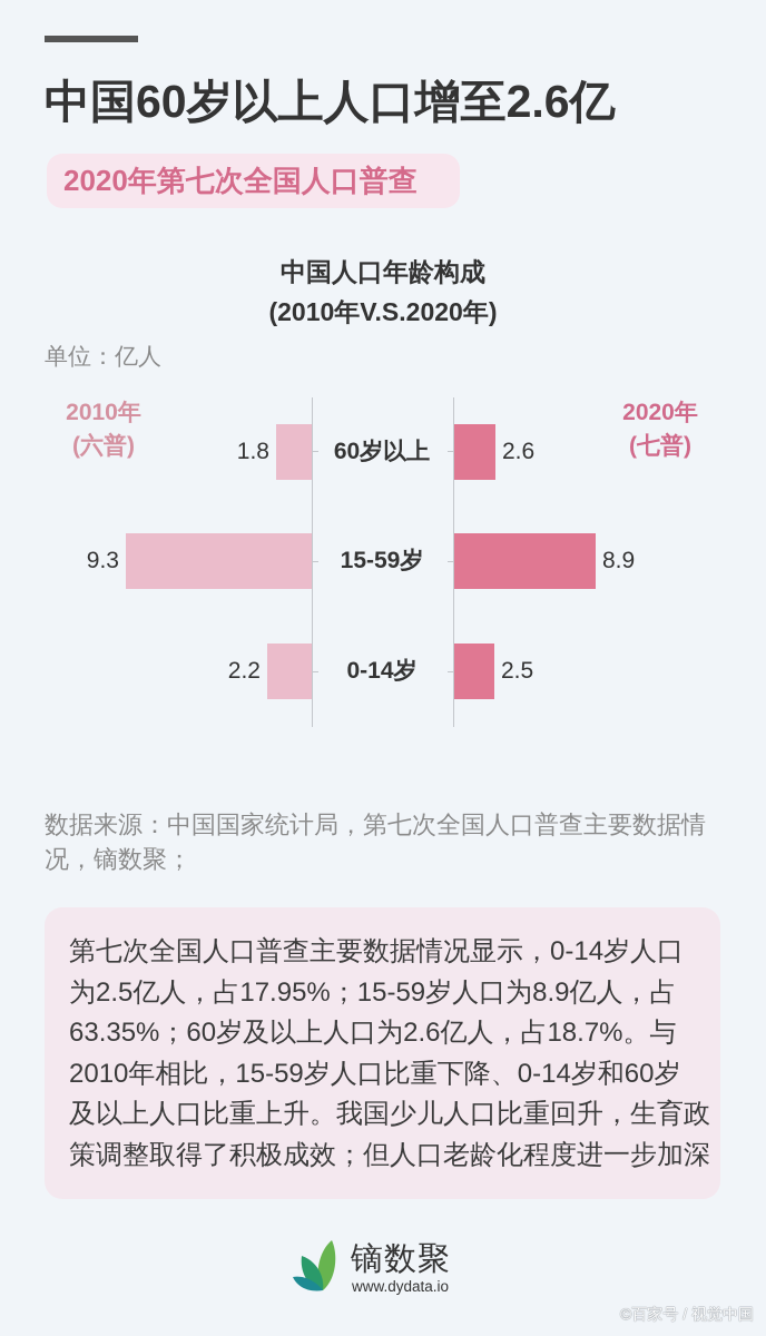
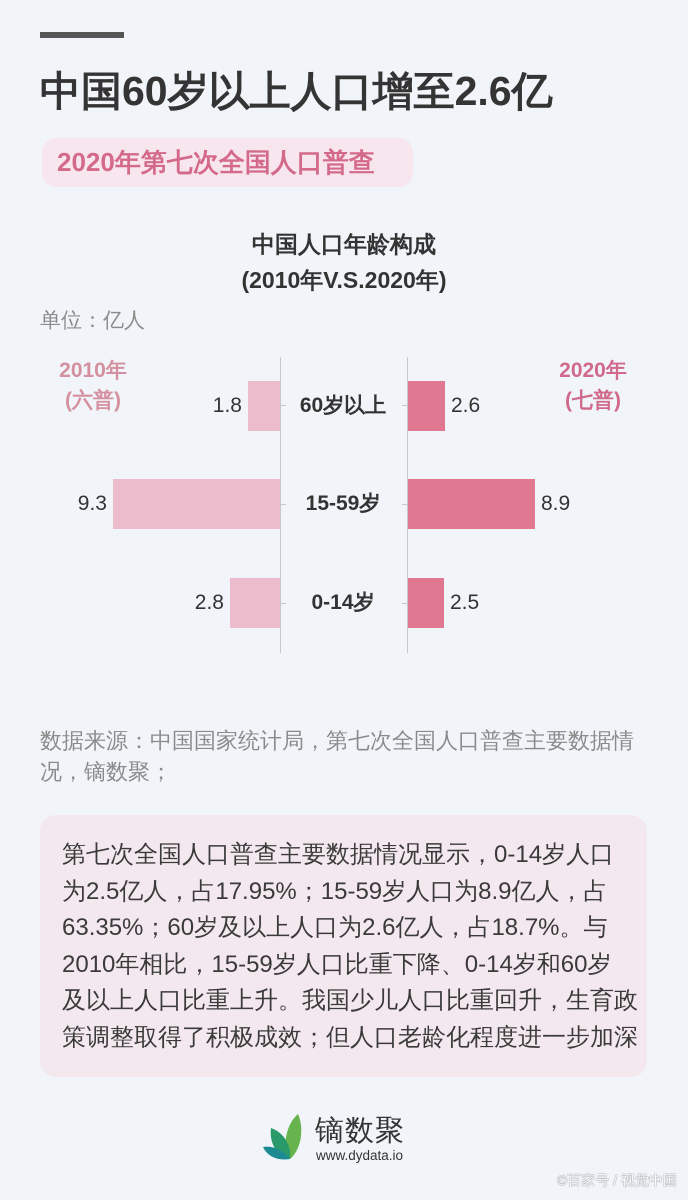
2010年(六普)/0-14岁: 2.2 -> 2.8
